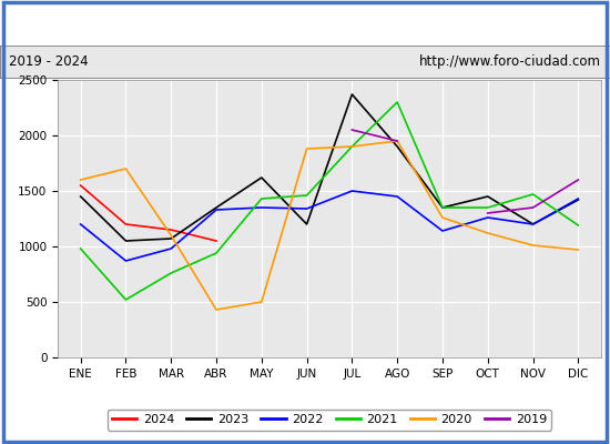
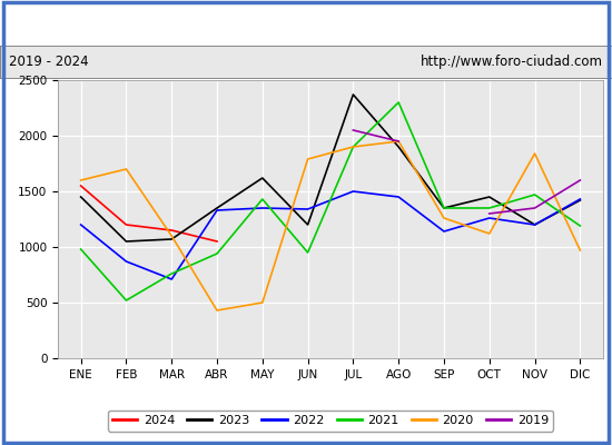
2022/MAR: 980 -> 710
2021/JUN: 1460 -> 950
2020/JUN: 1880 -> 1790
2020/NOV: 1010 -> 1840
